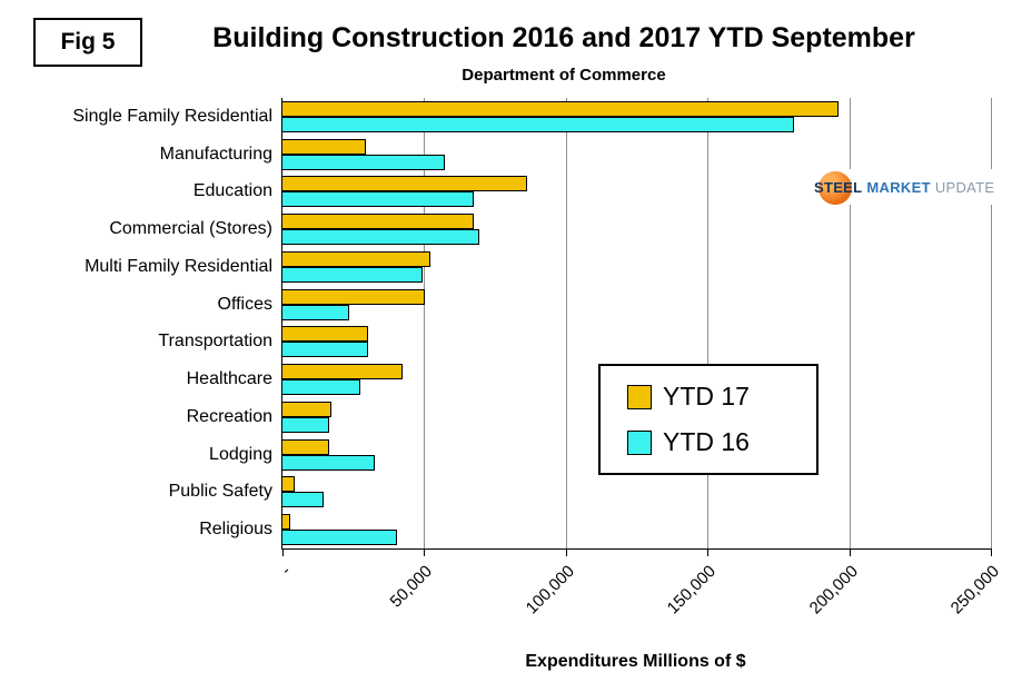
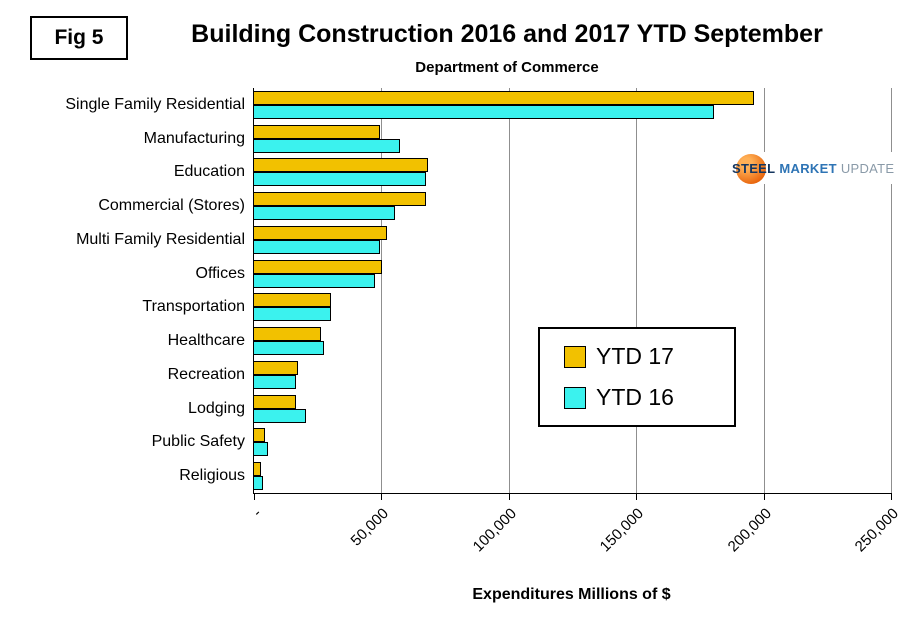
YTD 17/Manufacturing: 29000 -> 49000
YTD 17/Education: 86000 -> 68000
YTD 16/Commercial (Stores): 69000 -> 55000
YTD 16/Offices: 23000 -> 47000
YTD 17/Healthcare: 42000 -> 26000
YTD 16/Lodging: 32000 -> 20000
YTD 16/Public Safety: 14000 -> 5000
YTD 16/Religious: 40000 -> 3000
